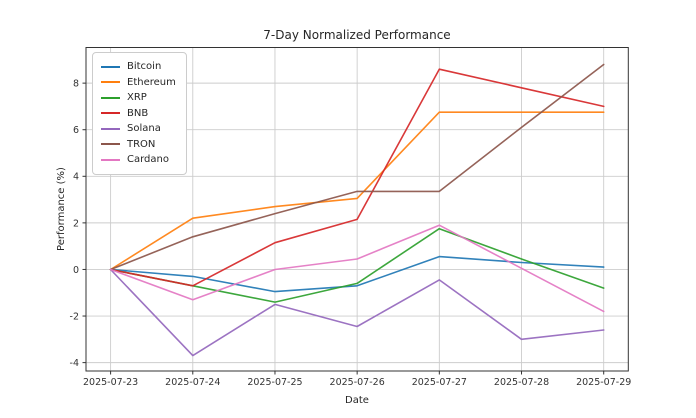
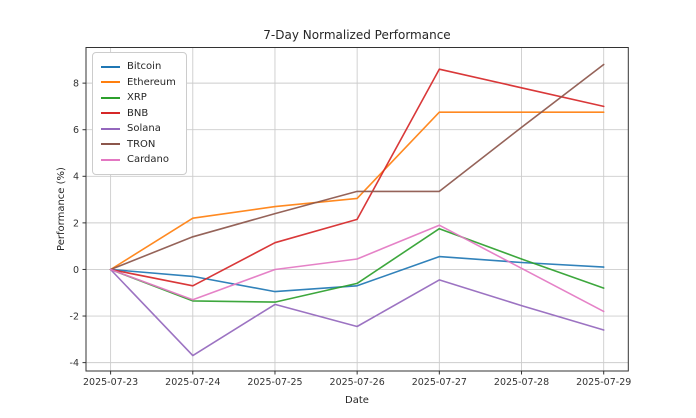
XRP/2025-07-24: -0.7 -> -1.4
Solana/2025-07-28: -3.0 -> -1.6
